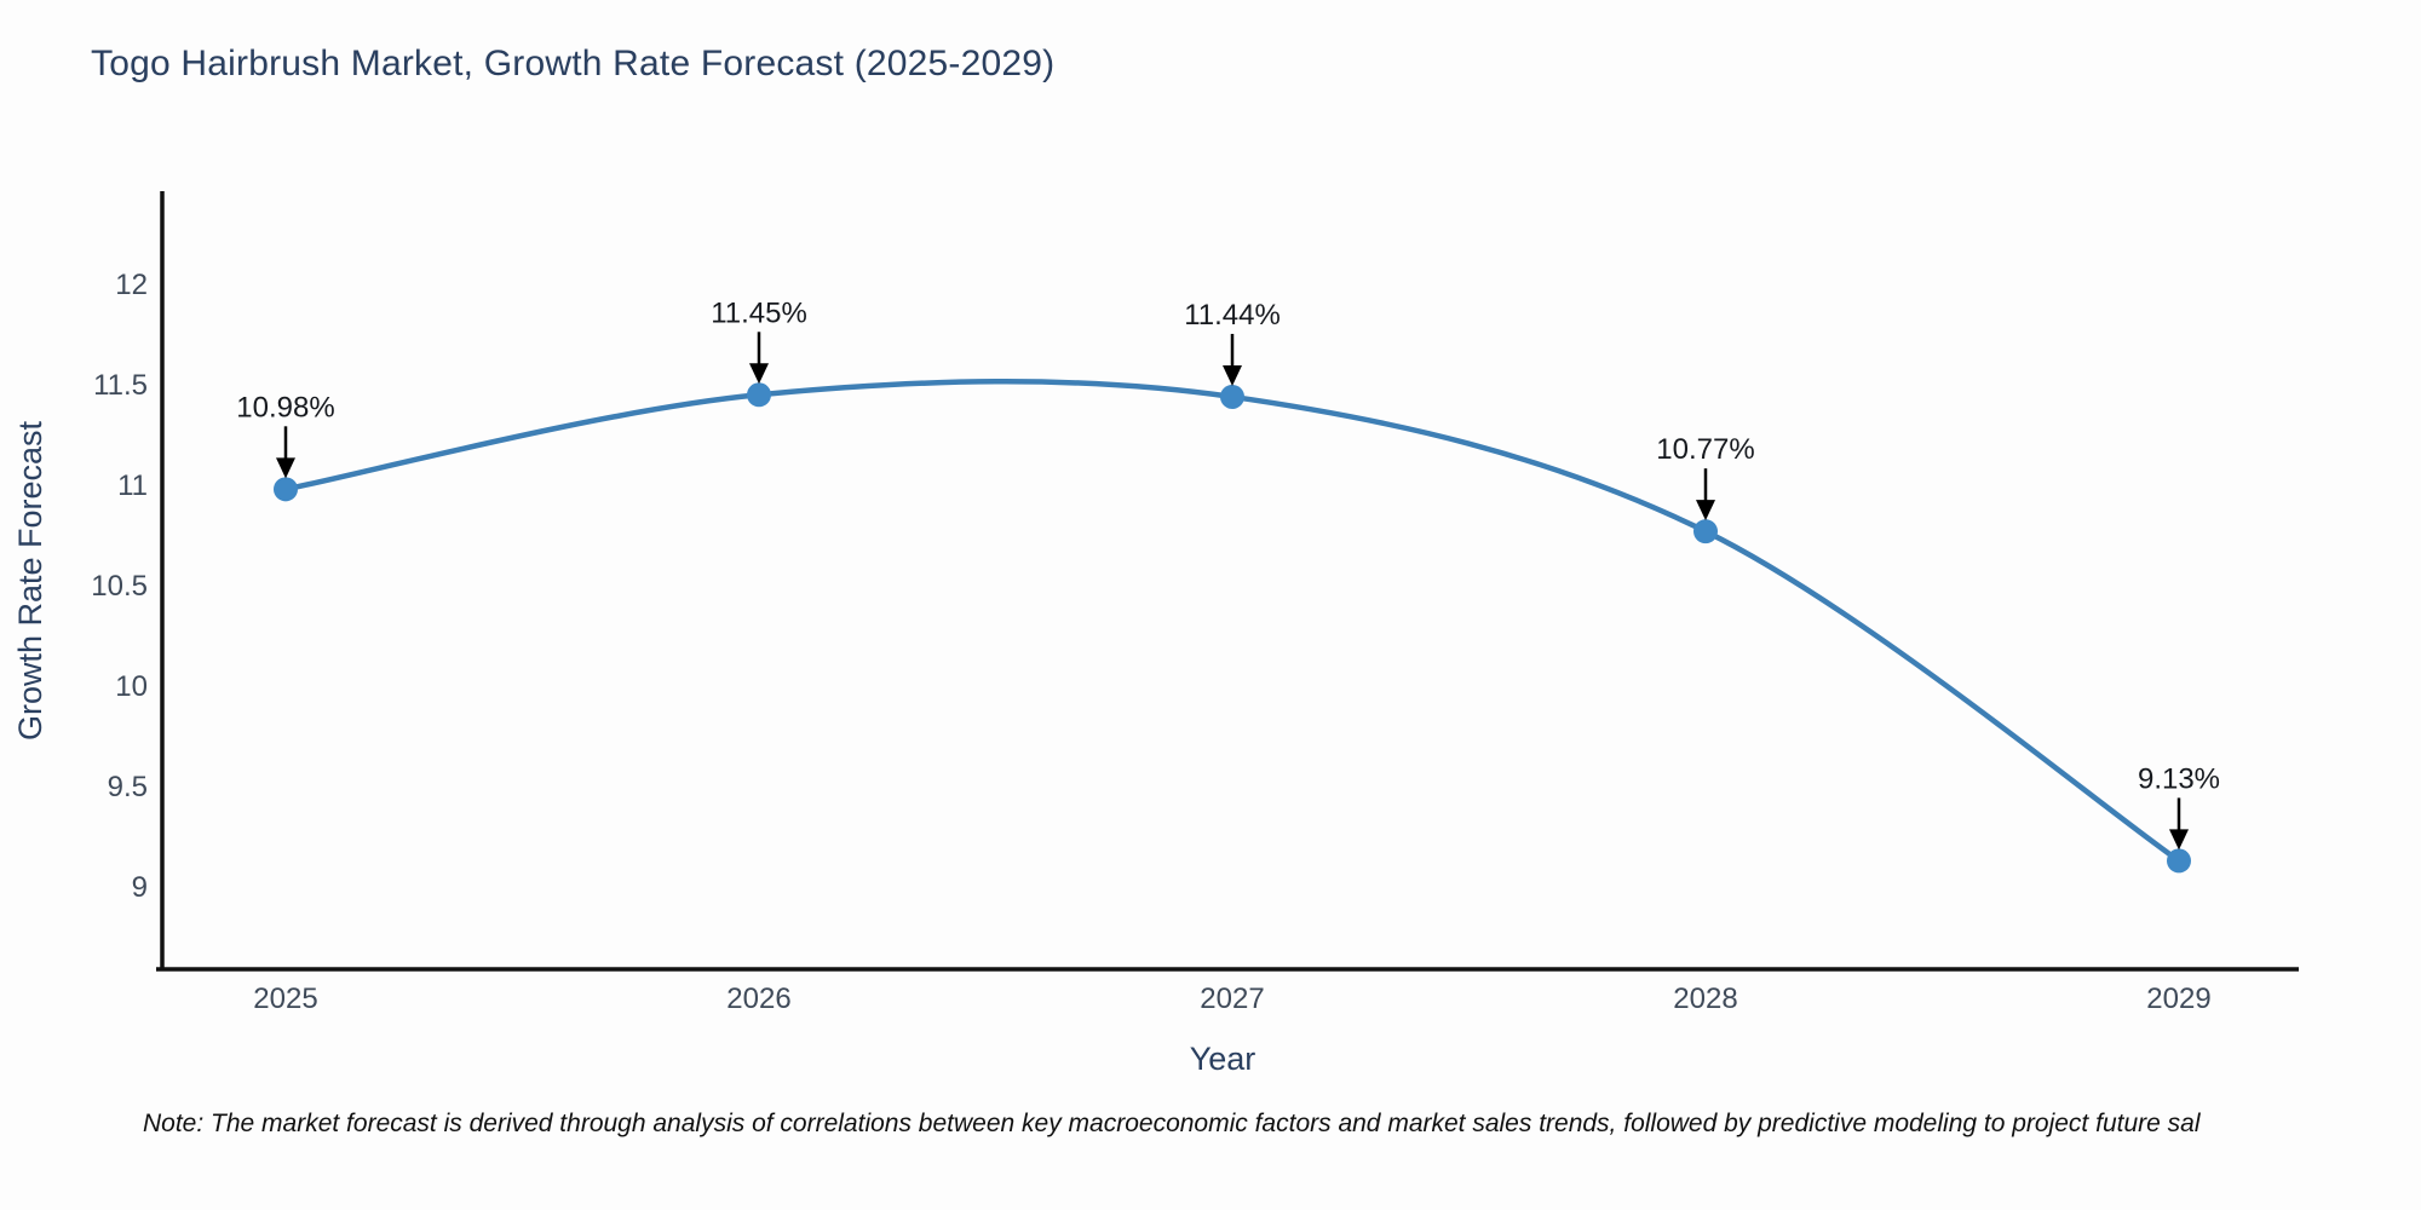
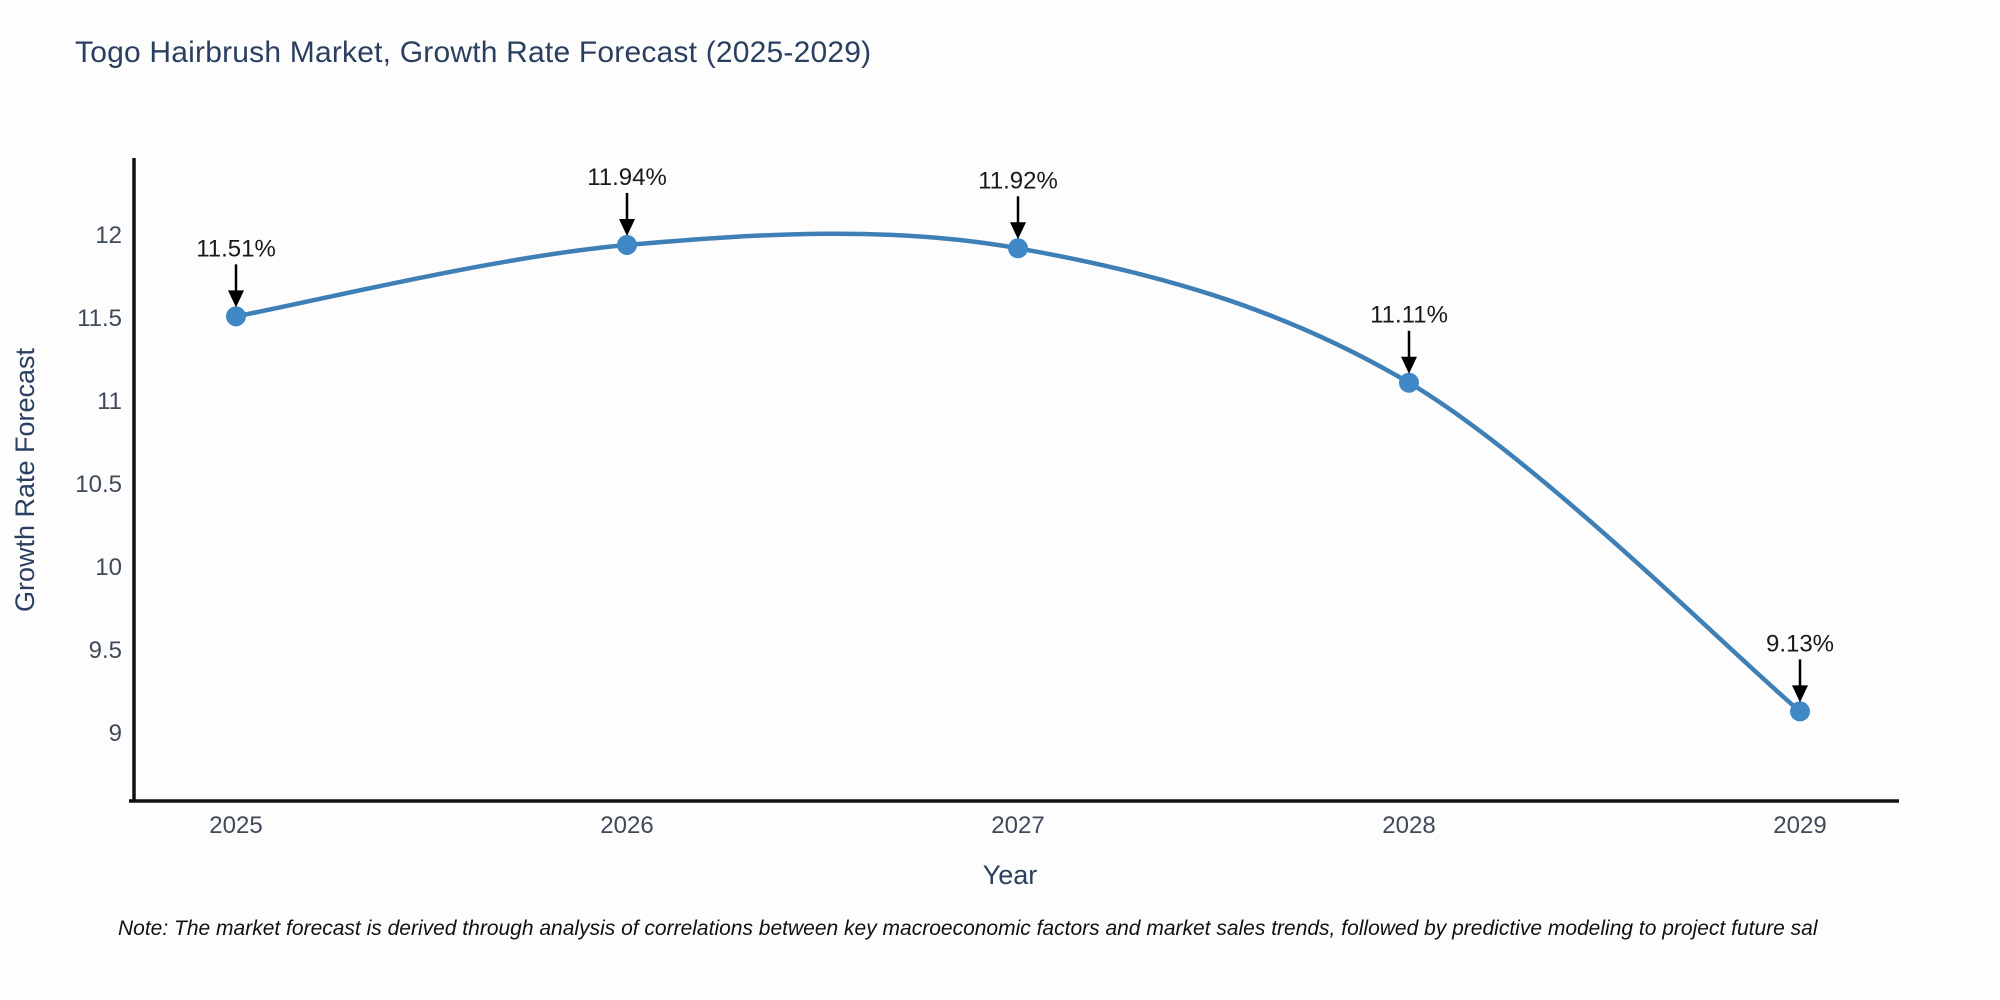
2025: 10.98% -> 11.51%
2026: 11.45% -> 11.94%
2027: 11.44% -> 11.92%
2028: 10.77% -> 11.11%
